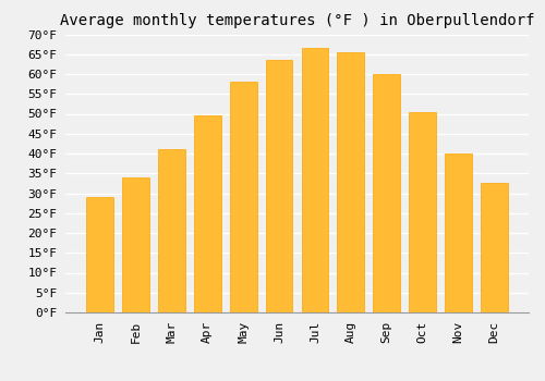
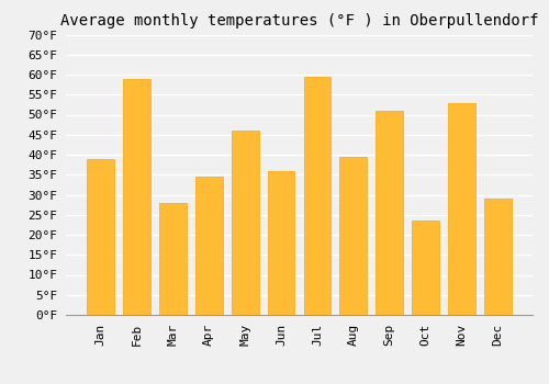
Jan: 29.0°F -> 39.0°F
Feb: 34.0°F -> 59.0°F
Mar: 41.0°F -> 28.0°F
Apr: 49.5°F -> 34.5°F
May: 58.0°F -> 46.0°F
Jun: 63.5°F -> 36.0°F
Jul: 66.5°F -> 59.5°F
Aug: 65.5°F -> 39.5°F
Sep: 60.0°F -> 51.0°F
Oct: 50.5°F -> 23.5°F
Nov: 40.0°F -> 53.0°F
Dec: 32.5°F -> 29.0°F
